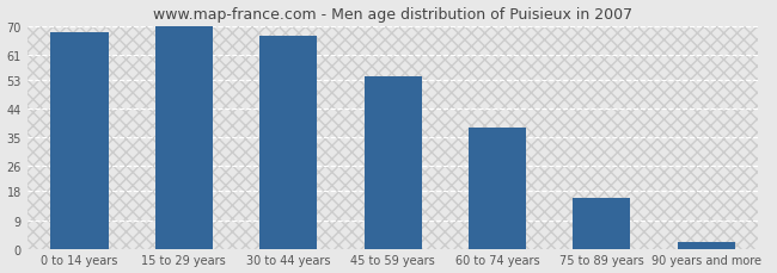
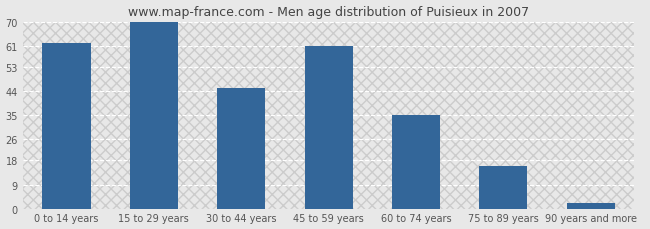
0 to 14 years: 68 -> 62
30 to 44 years: 67 -> 45
45 to 59 years: 54 -> 61
60 to 74 years: 38 -> 35
